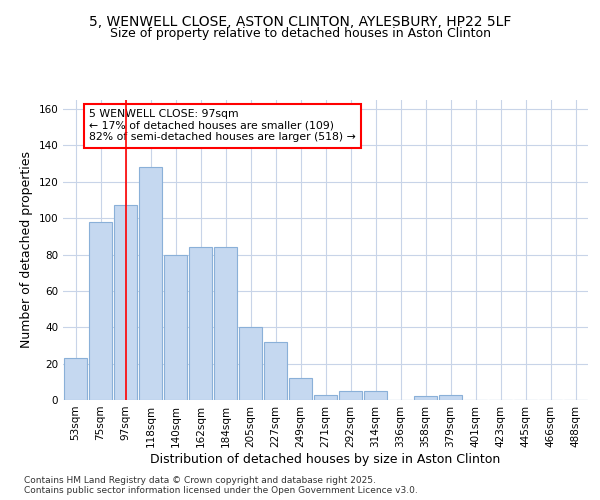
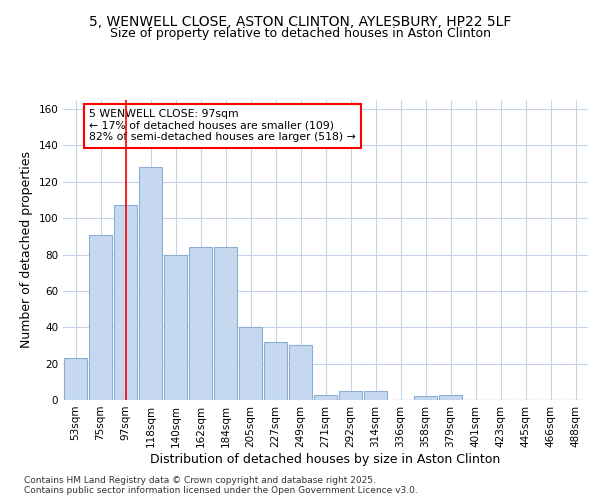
75sqm: 98 -> 91
249sqm: 12 -> 30
